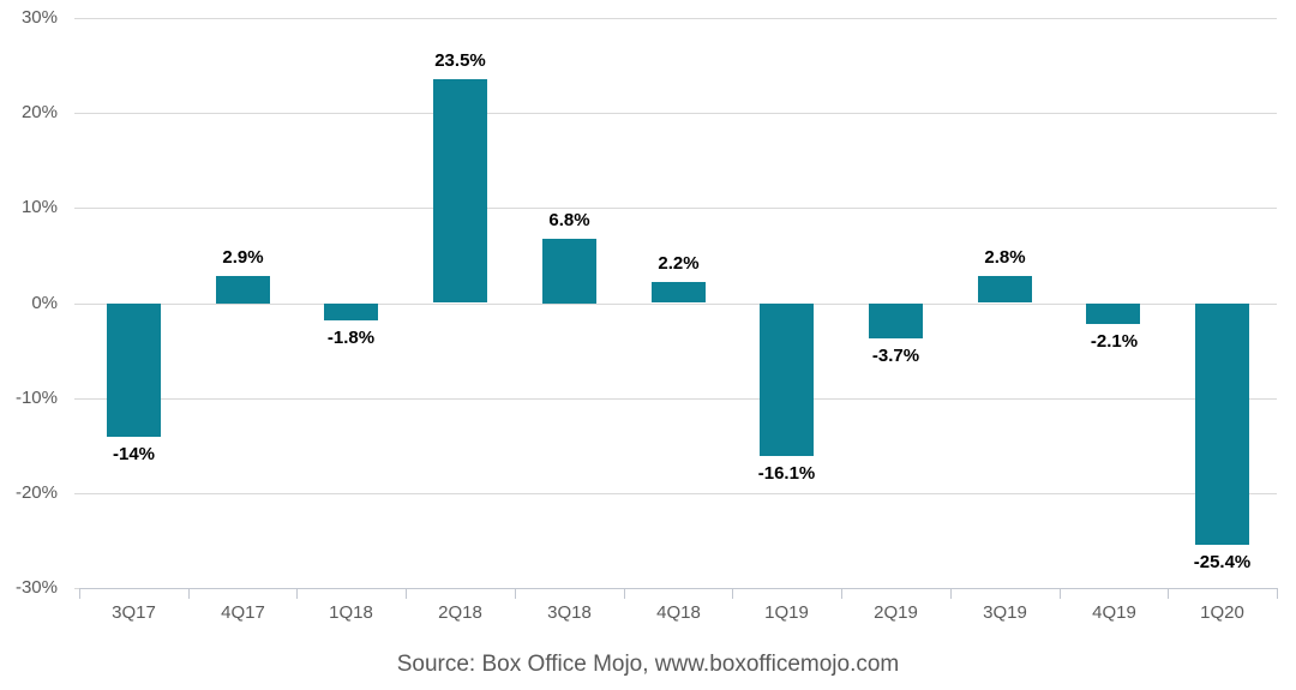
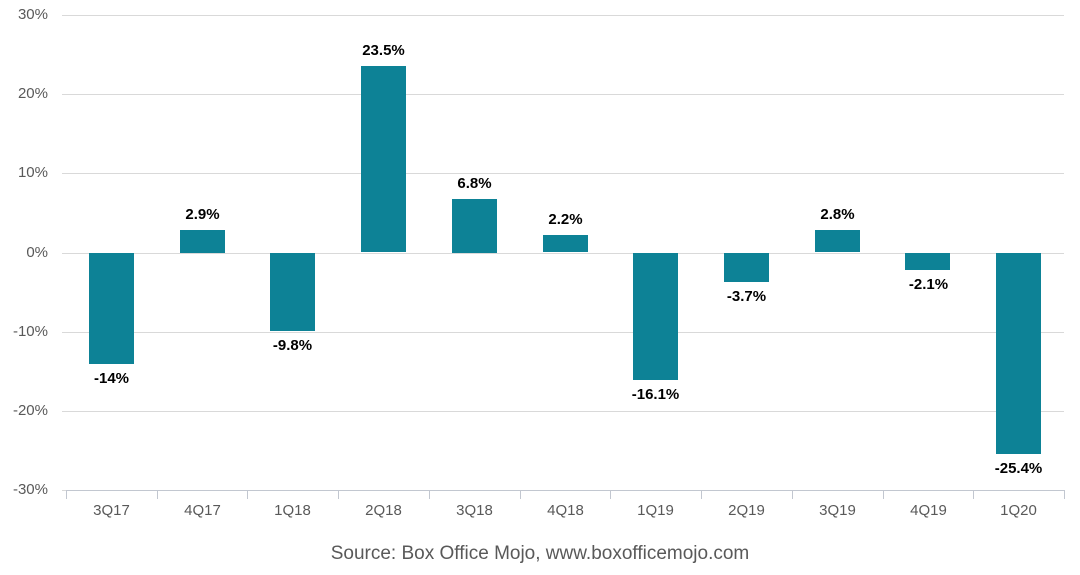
1Q18: -1.8% -> -9.8%
